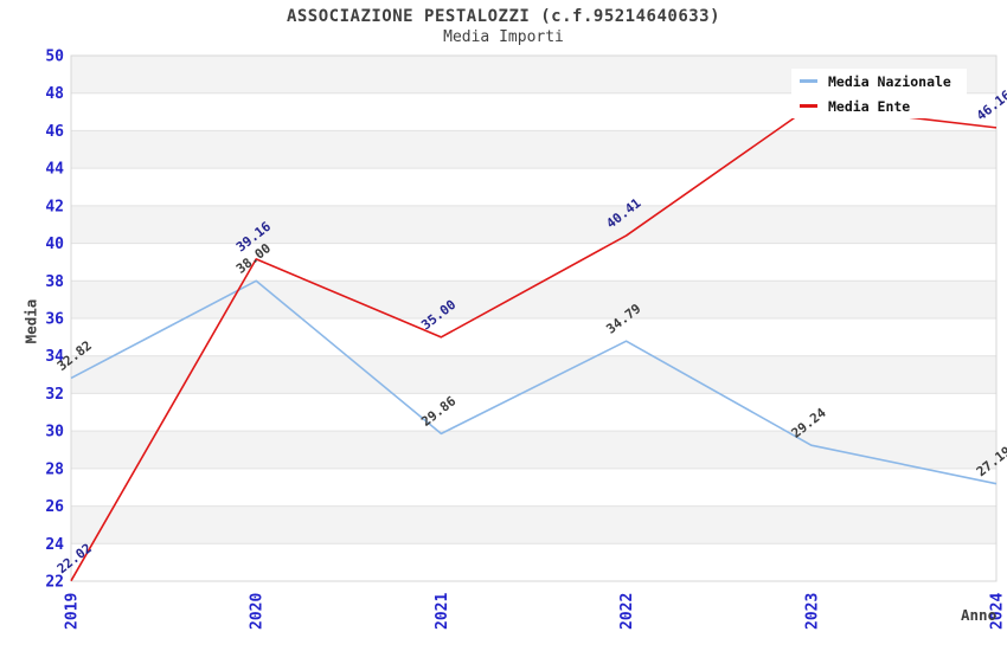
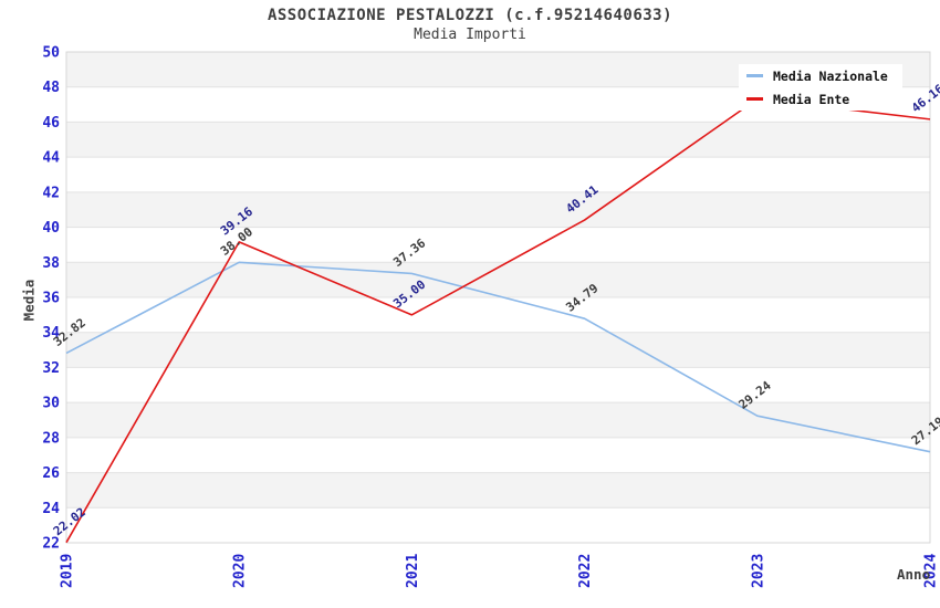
Media Nazionale/2021: 29.86 -> 37.36
